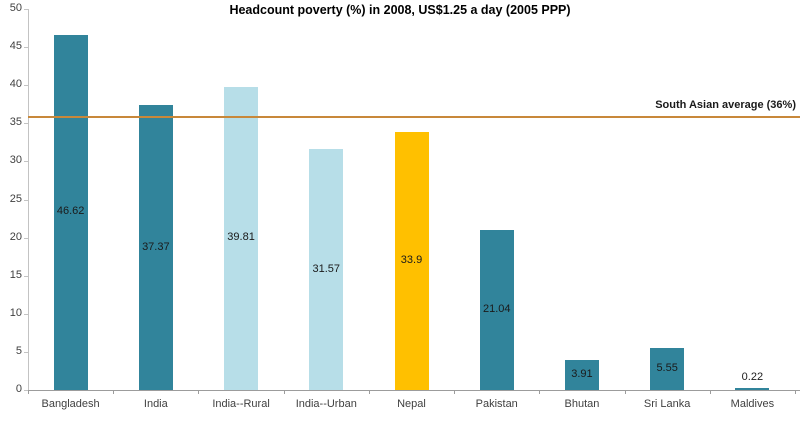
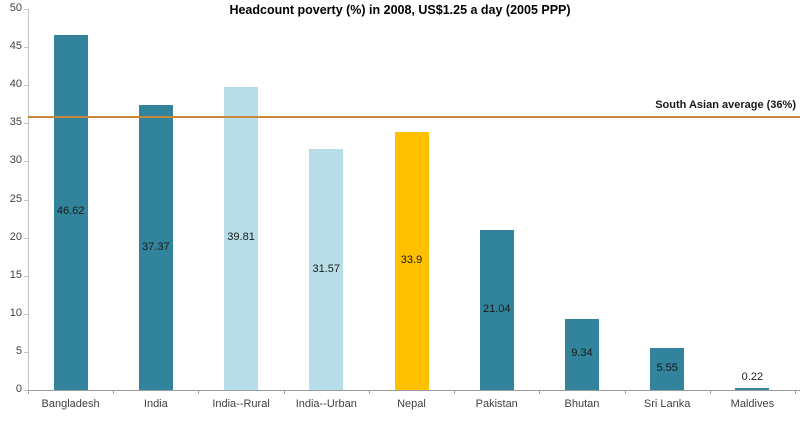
Bhutan: 3.91 -> 9.34
